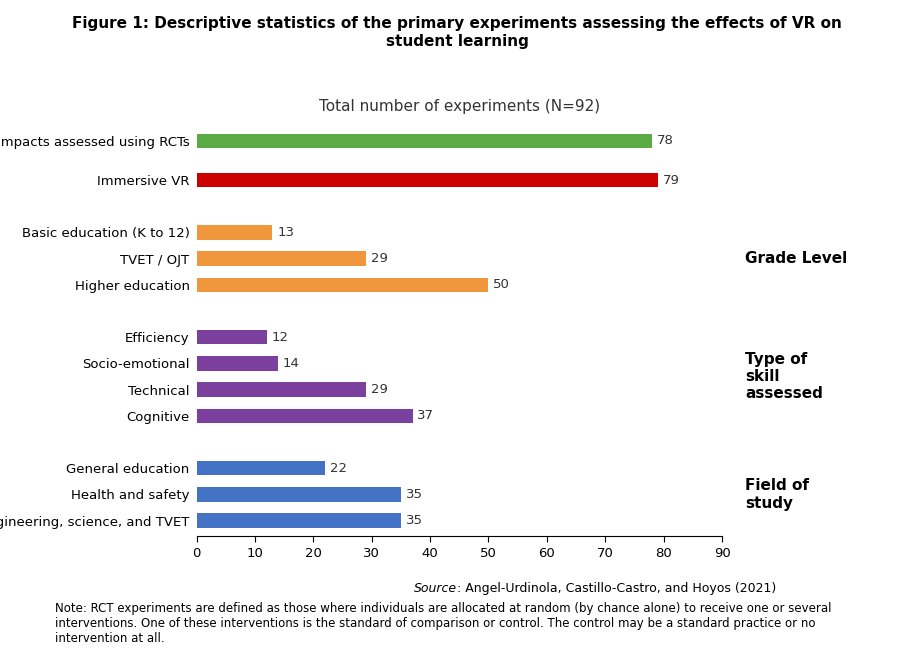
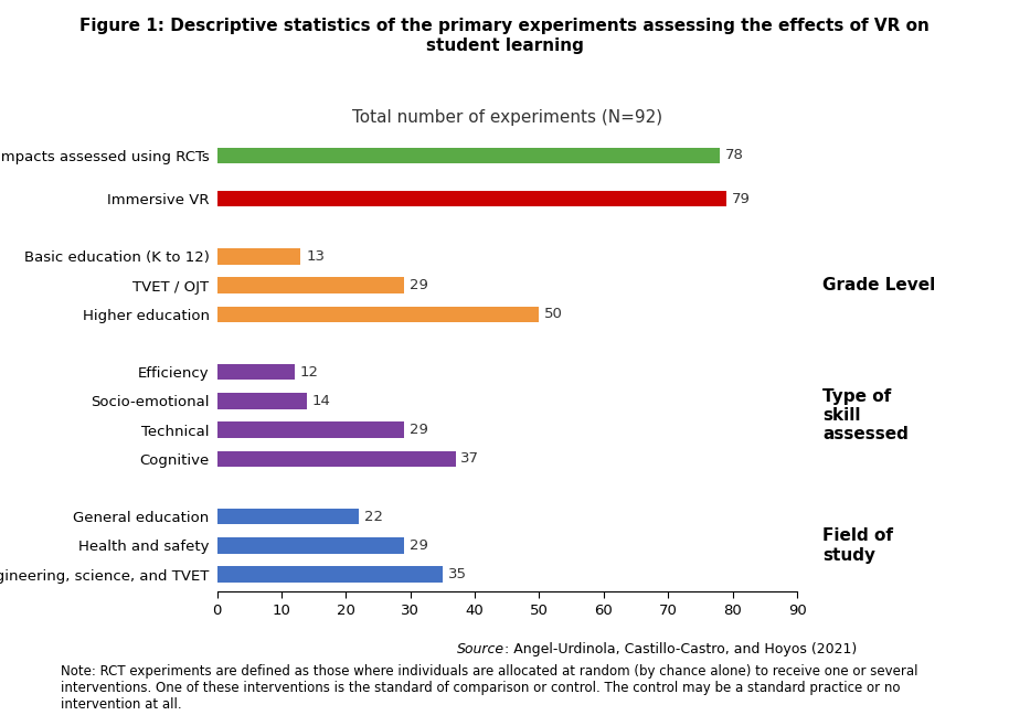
Health and safety: 35 -> 29
